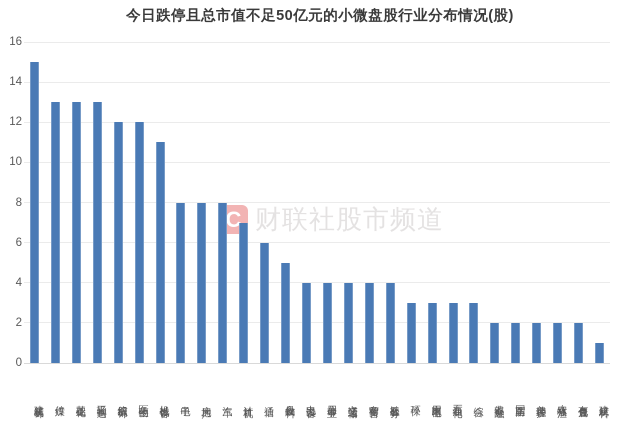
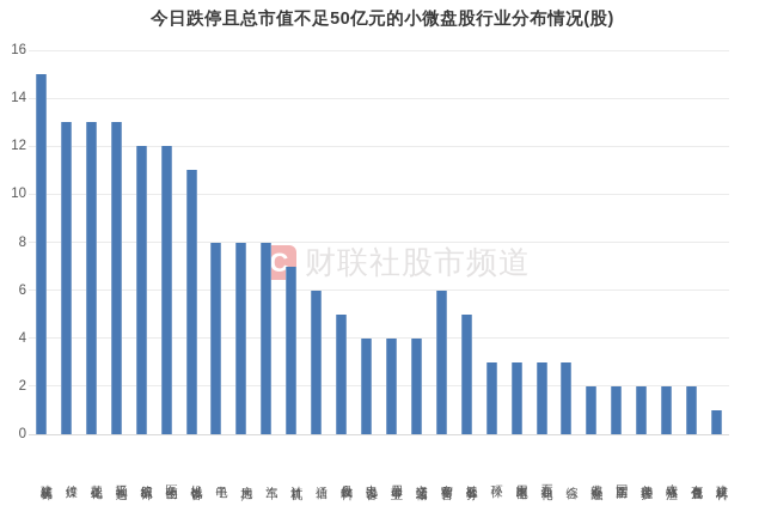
商贸零售: 4 -> 6
社会服务: 4 -> 5
